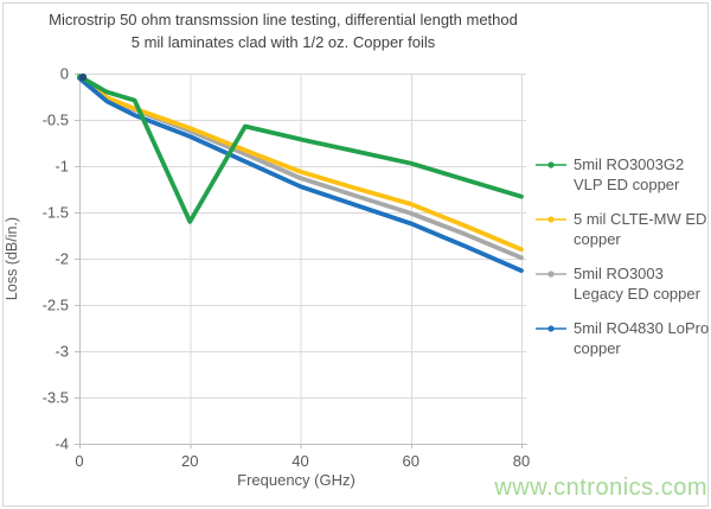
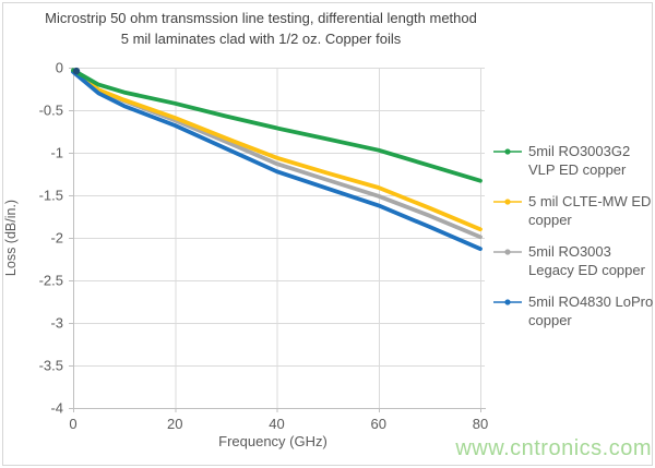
5mil RO3003G2 VLP ED copper/20: -1.6 -> -0.4
